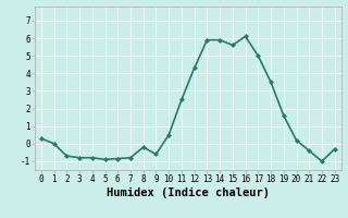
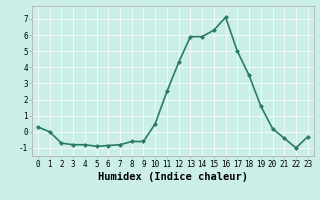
8: -0.2 -> -0.6
15: 5.6 -> 6.3
16: 6.1 -> 7.1
